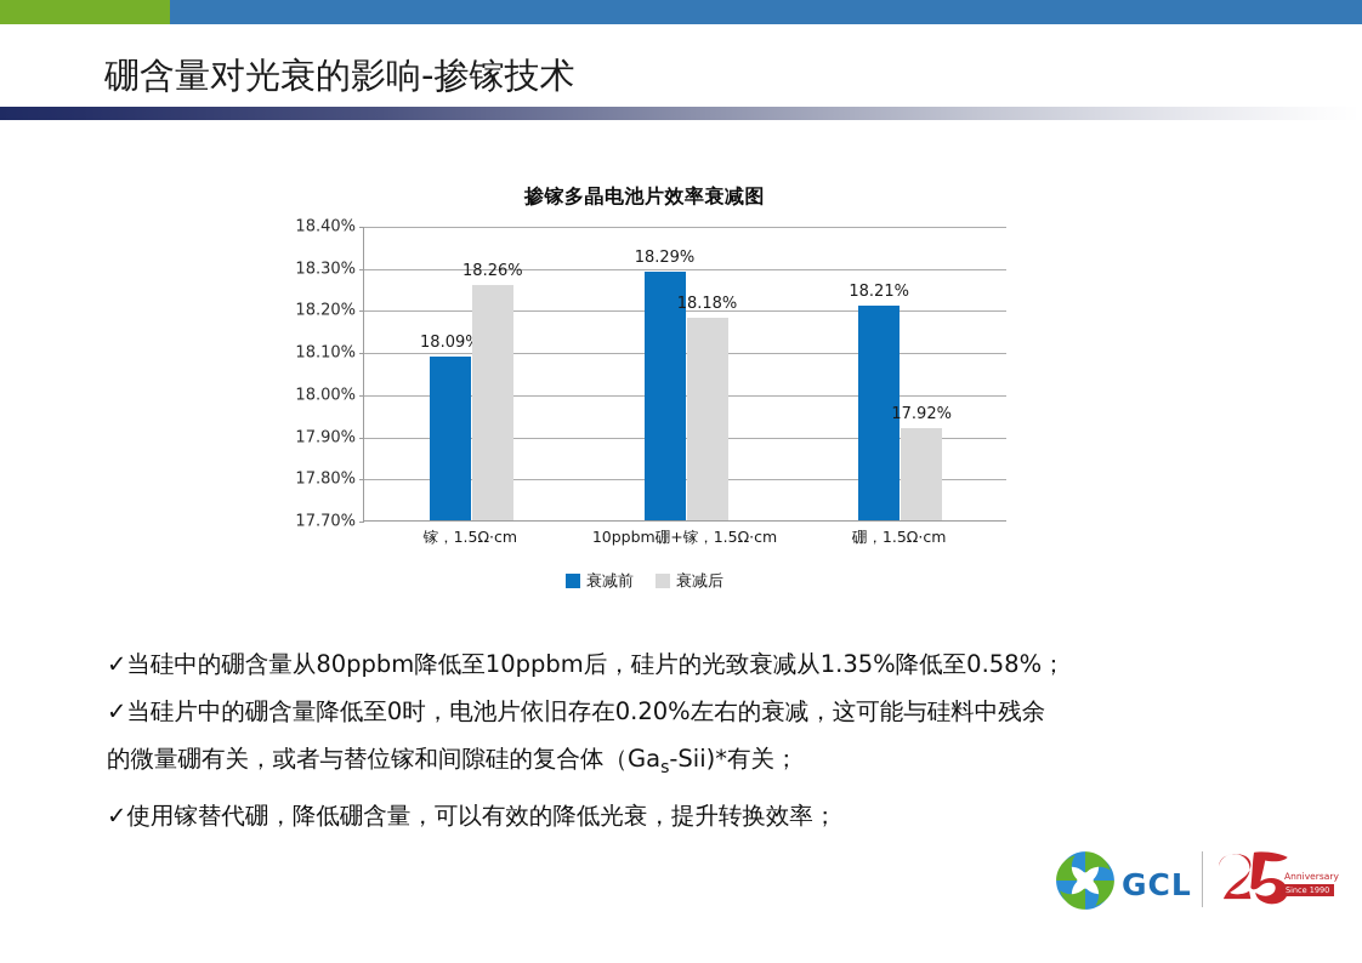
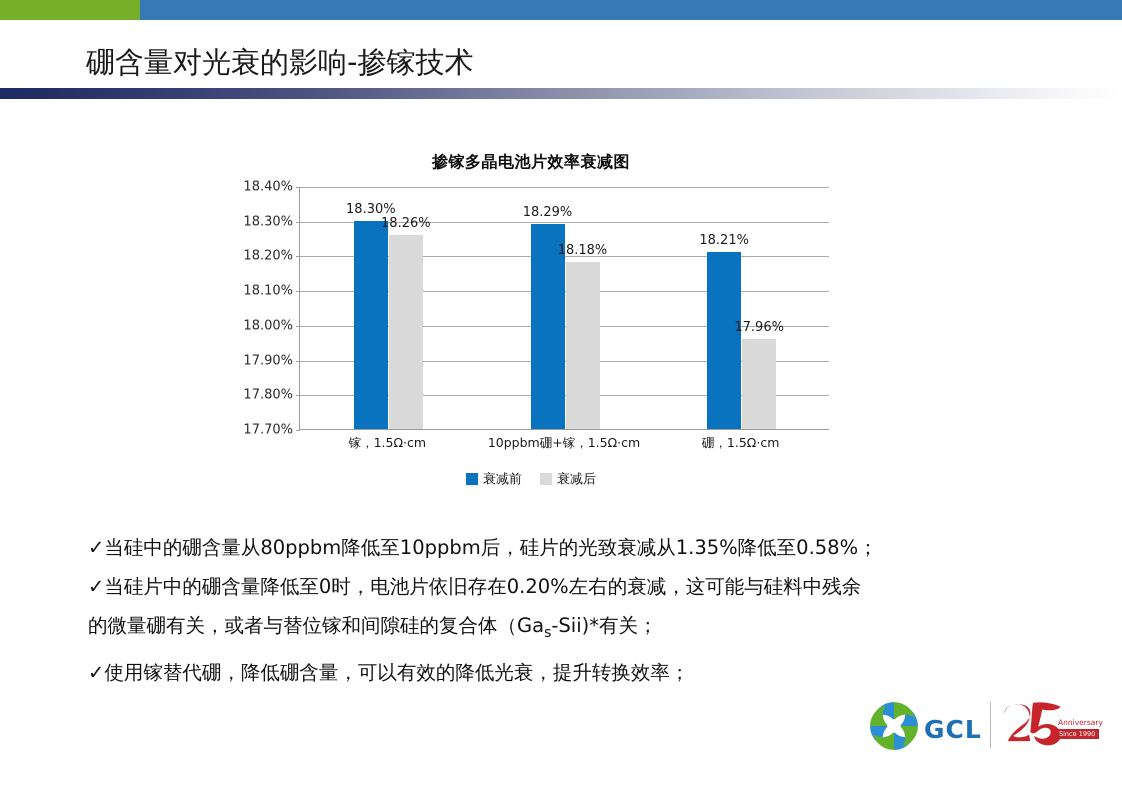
衰减前/镓，1.5Ω·cm: 18.09% -> 18.30%
衰减后/硼，1.5Ω·cm: 17.92% -> 17.96%
